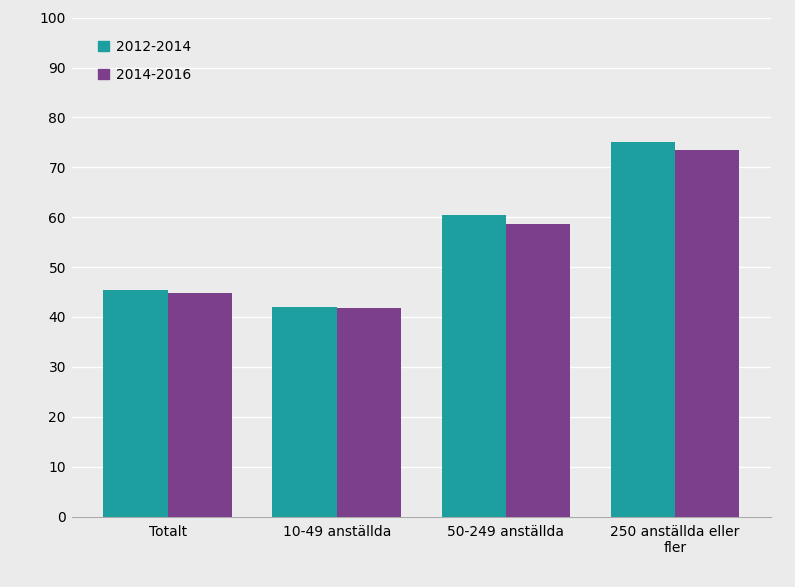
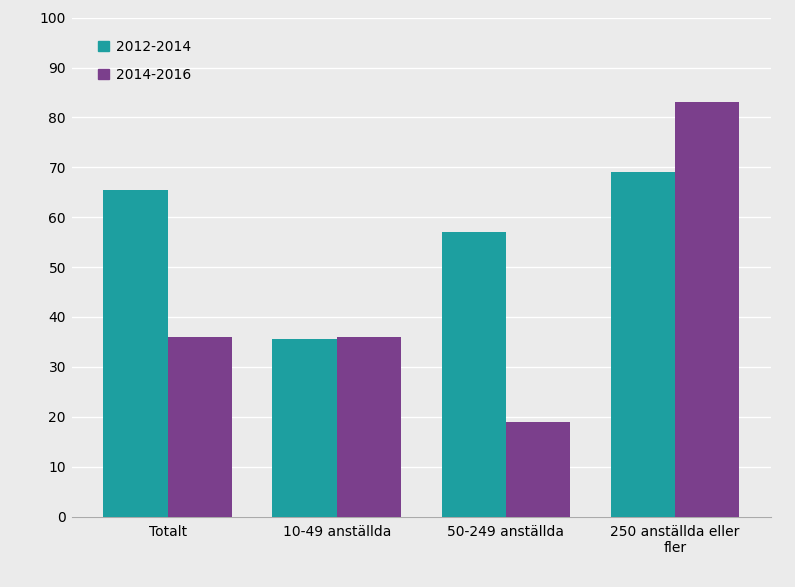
2012-2014/Totalt: 45.5 -> 65.5
2014-2016/Totalt: 44.8 -> 36.0
2012-2014/10-49 anställda: 42.0 -> 35.5
2014-2016/10-49 anställda: 41.7 -> 36.0
2012-2014/50-249 anställda: 60.5 -> 57.0
2014-2016/50-249 anställda: 58.7 -> 19.0
2012-2014/250 anställda eller fler: 75.0 -> 69.0
2014-2016/250 anställda eller fler: 73.5 -> 83.0
